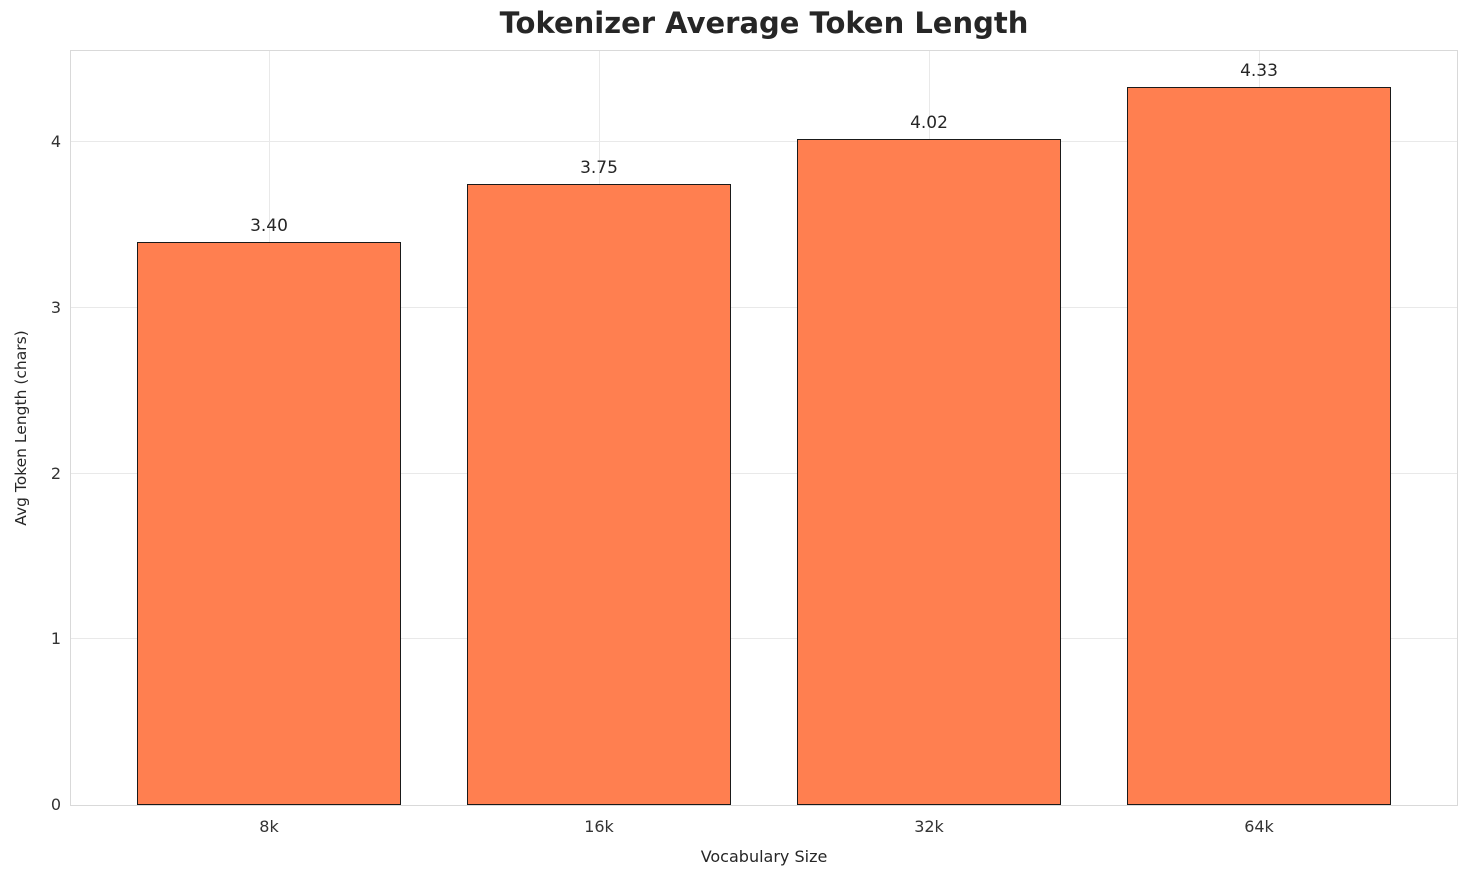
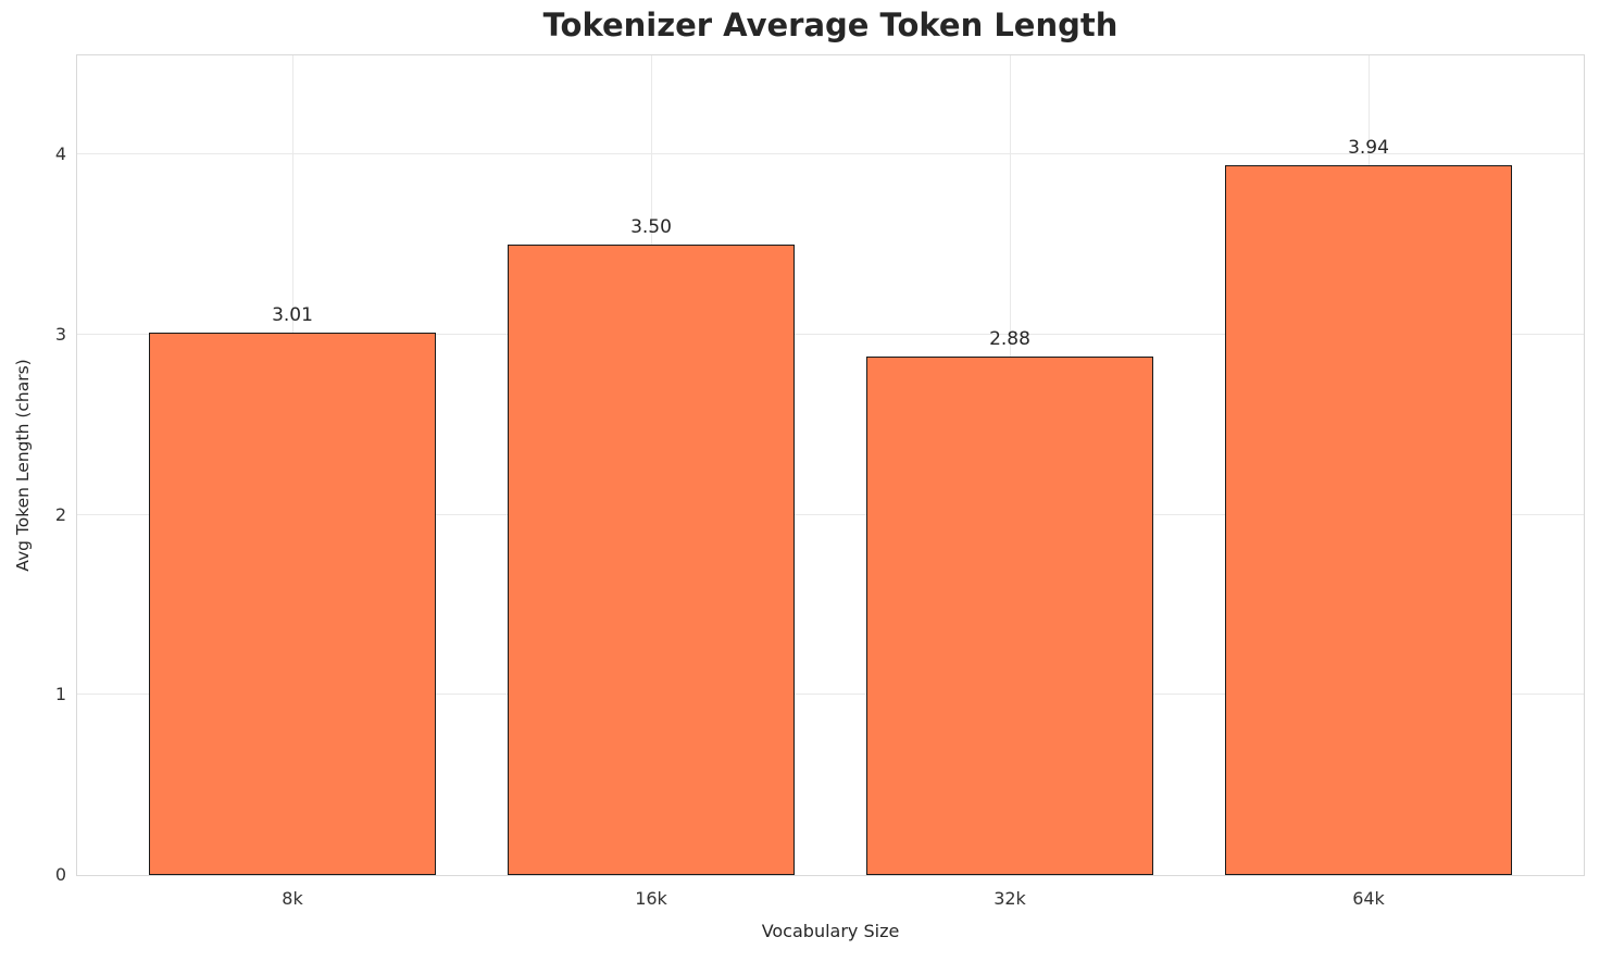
8k: 3.40 -> 3.01
16k: 3.75 -> 3.50
32k: 4.02 -> 2.88
64k: 4.33 -> 3.94
